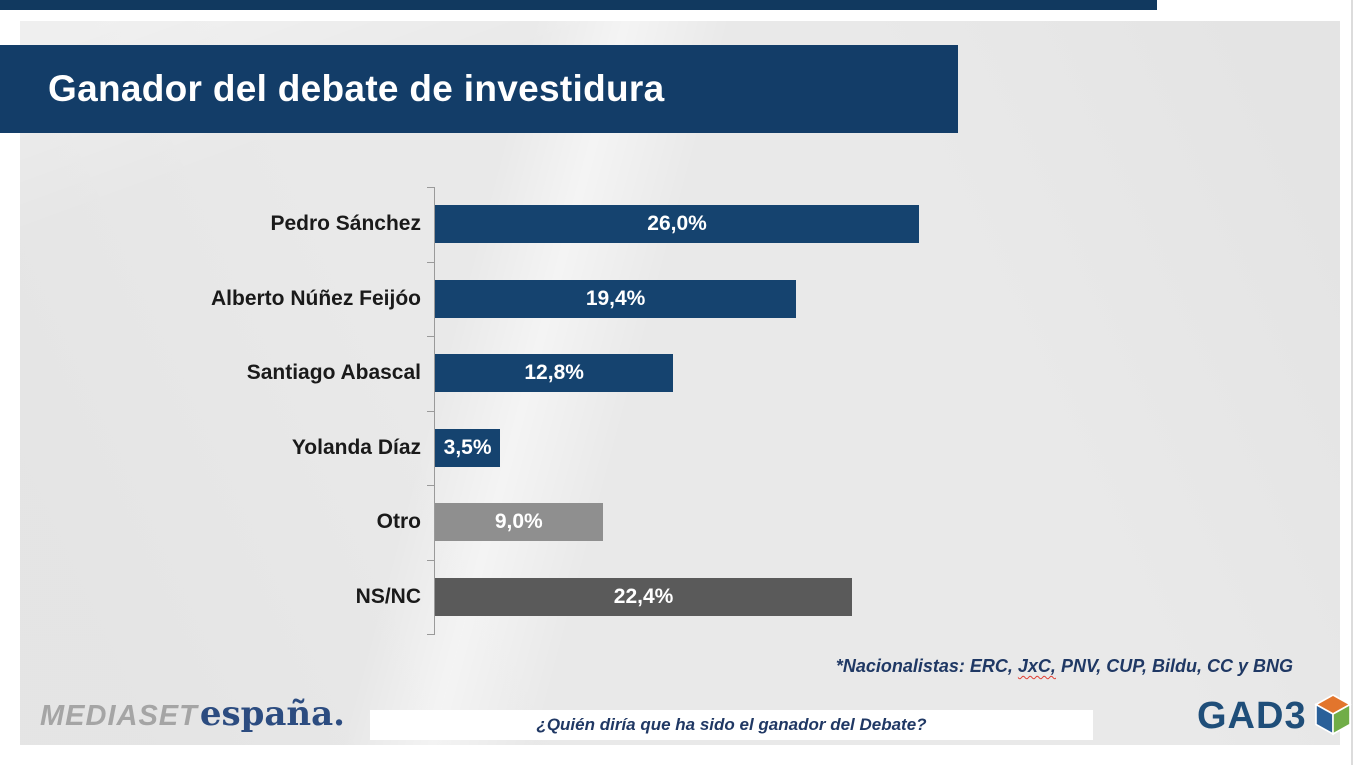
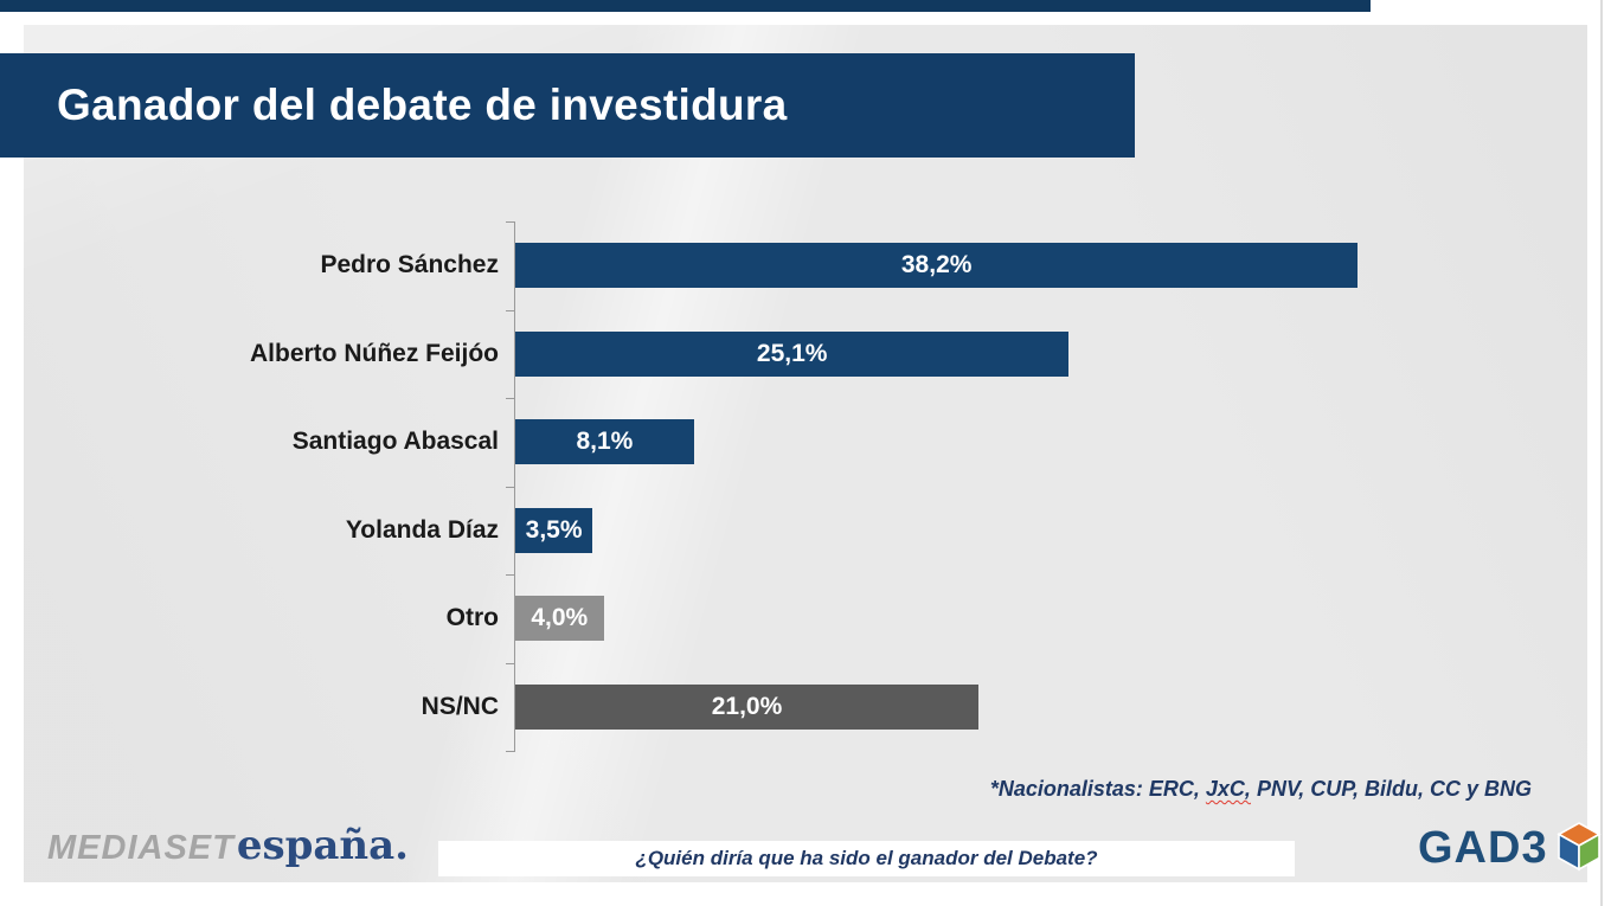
Pedro Sánchez: 26,0% -> 38,2%
Alberto Núñez Feijóo: 19,4% -> 25,1%
Santiago Abascal: 12,8% -> 8,1%
Otro: 9,0% -> 4,0%
NS/NC: 22,4% -> 21,0%
